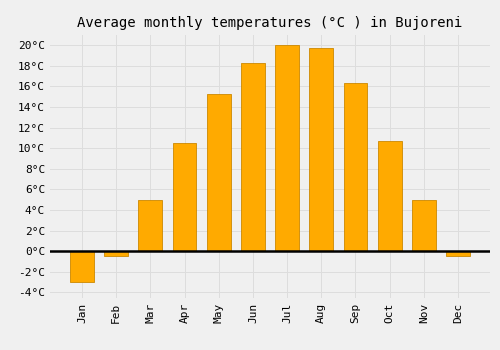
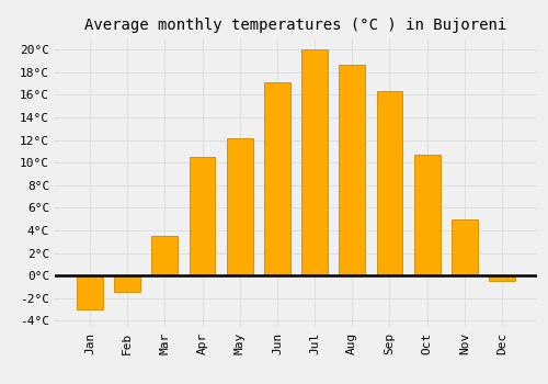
Feb: -0.5°C -> -1.4°C
Mar: 5.0°C -> 3.5°C
May: 15.3°C -> 12.2°C
Jun: 18.3°C -> 17.1°C
Aug: 19.7°C -> 18.7°C
